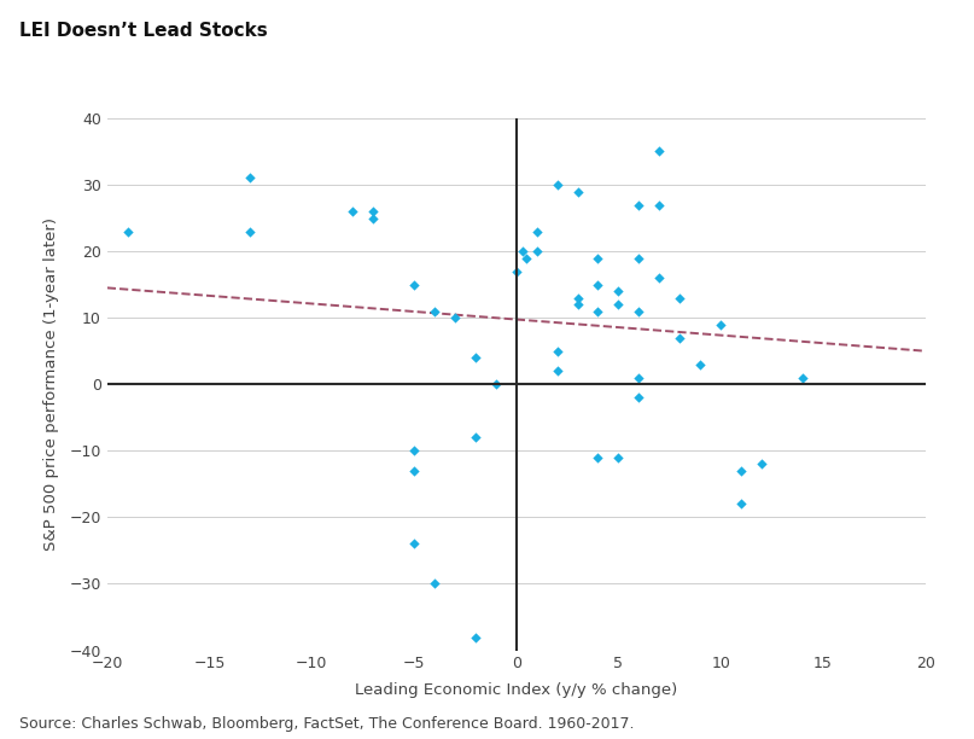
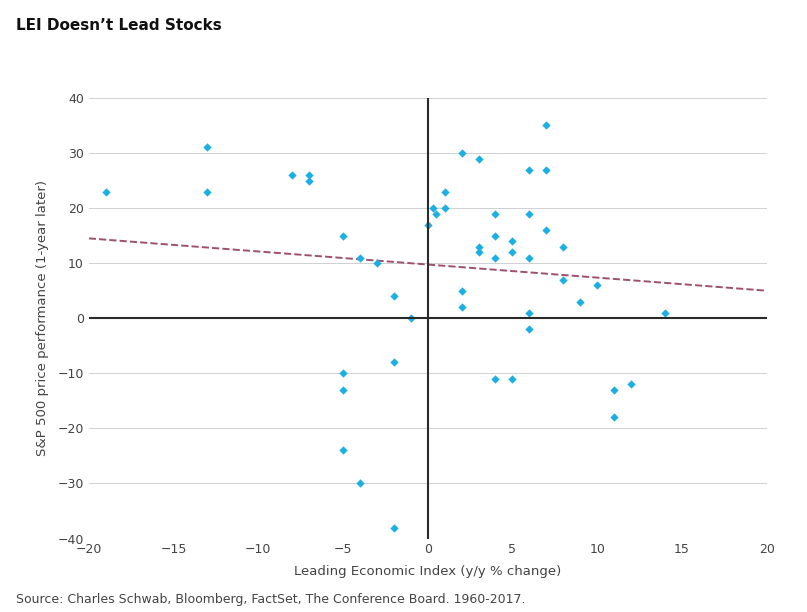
10: 9 -> 6
